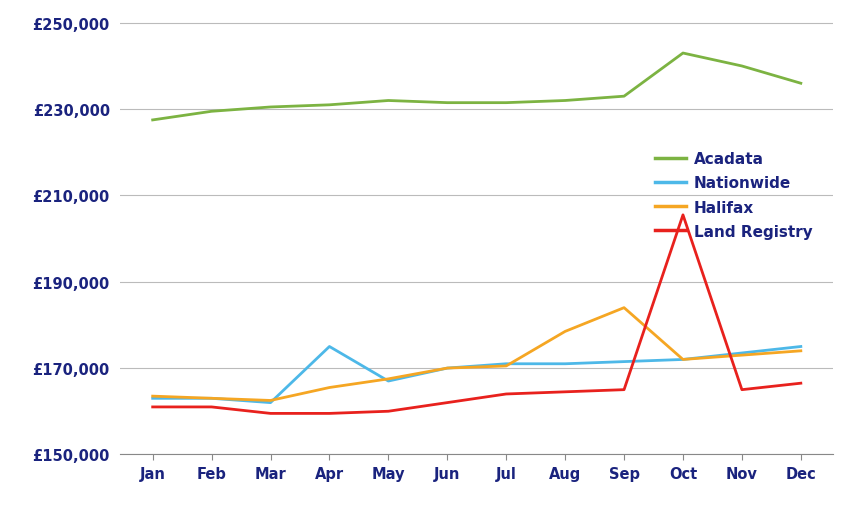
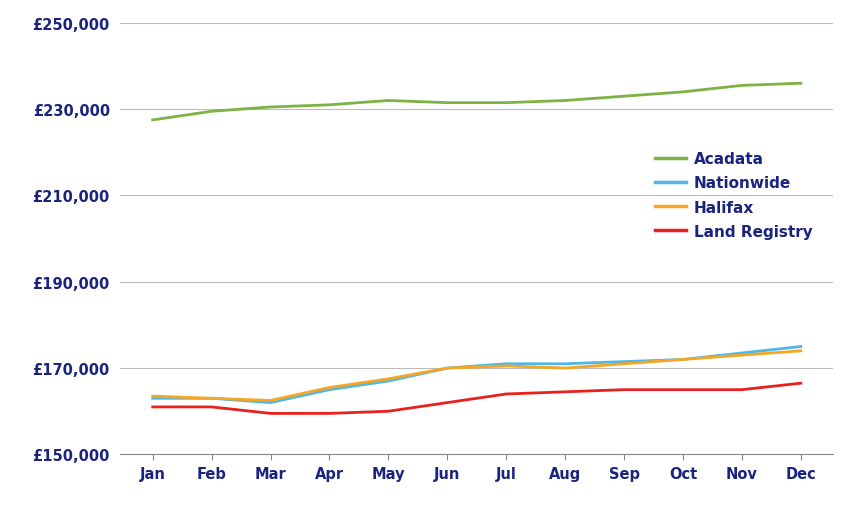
Nationwide/Apr: £175,000 -> £165,000
Halifax/Aug: £178,500 -> £170,000
Halifax/Sep: £184,000 -> £171,000
Acadata/Oct: £243,000 -> £234,000
Land Registry/Oct: £205,500 -> £165,000
Acadata/Nov: £240,000 -> £235,500
